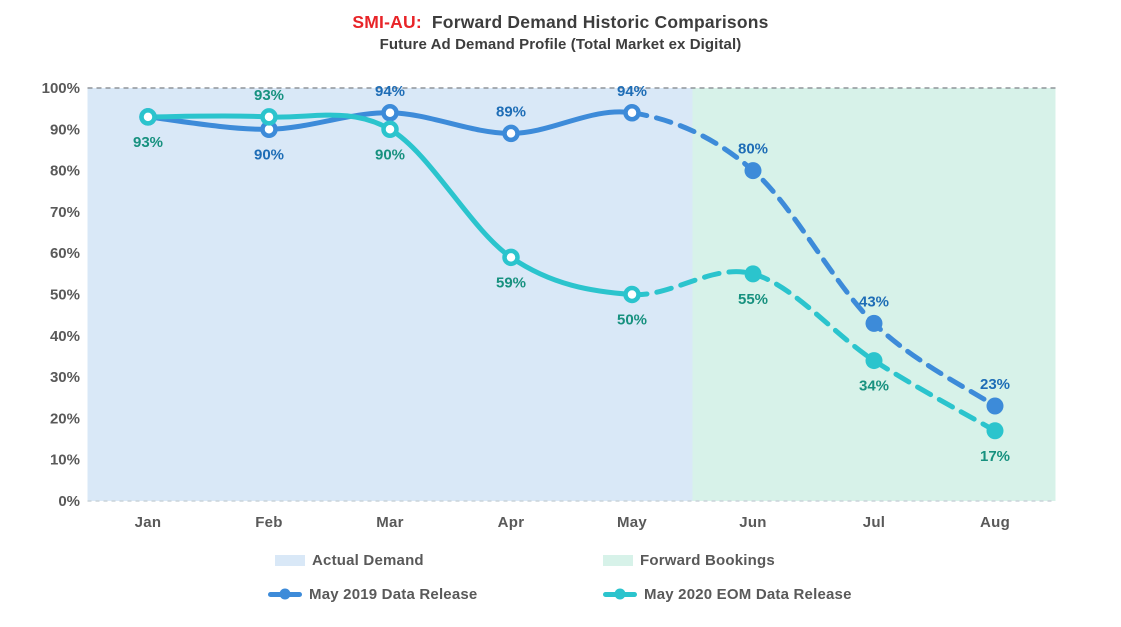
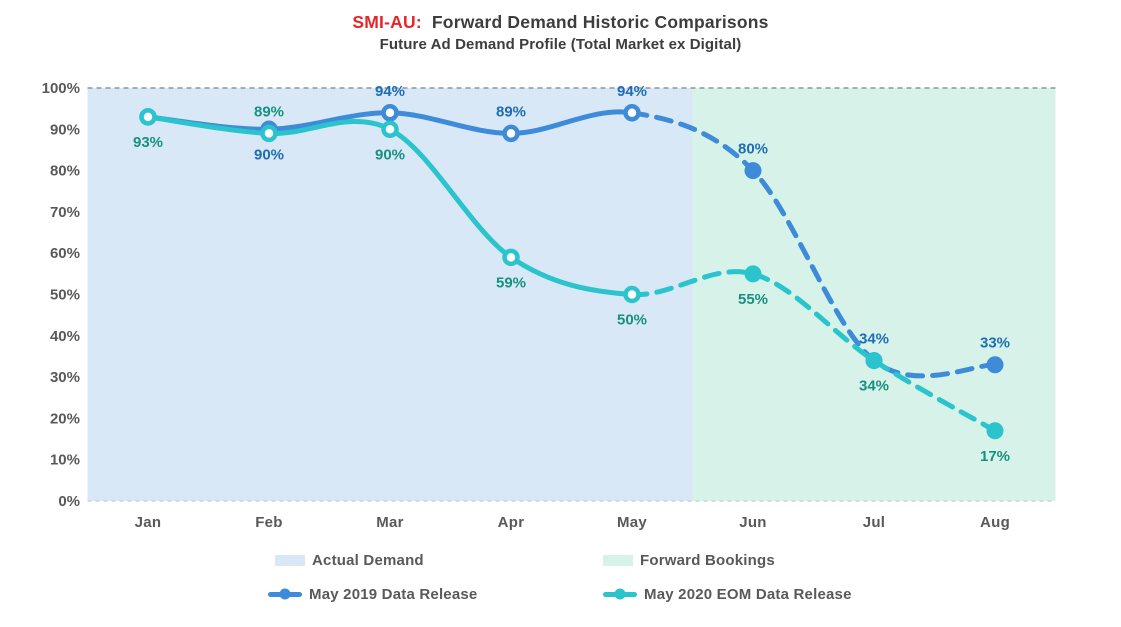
May 2020 EOM Data Release/Feb: 93% -> 89%
May 2019 Data Release/Jul: 43% -> 34%
May 2019 Data Release/Aug: 23% -> 33%
